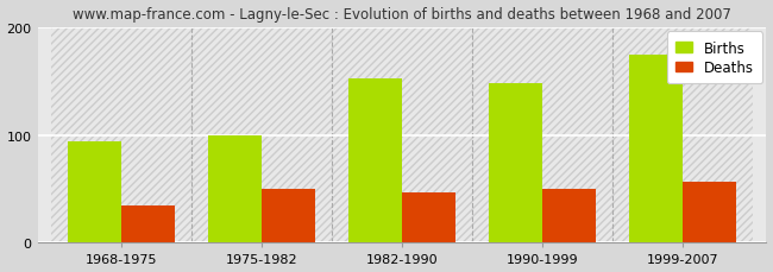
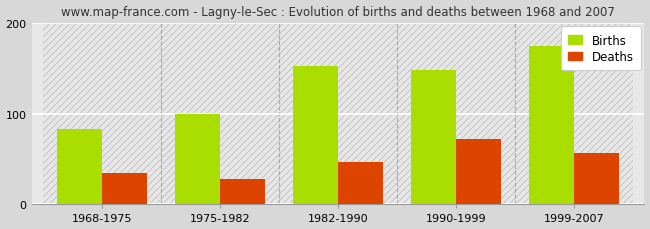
Births/1968-1975: 94 -> 83
Deaths/1975-1982: 50 -> 28
Deaths/1990-1999: 50 -> 72
